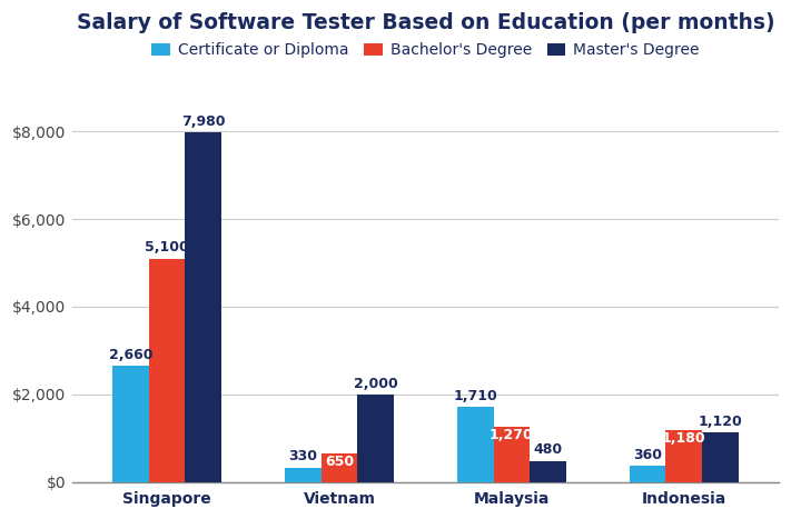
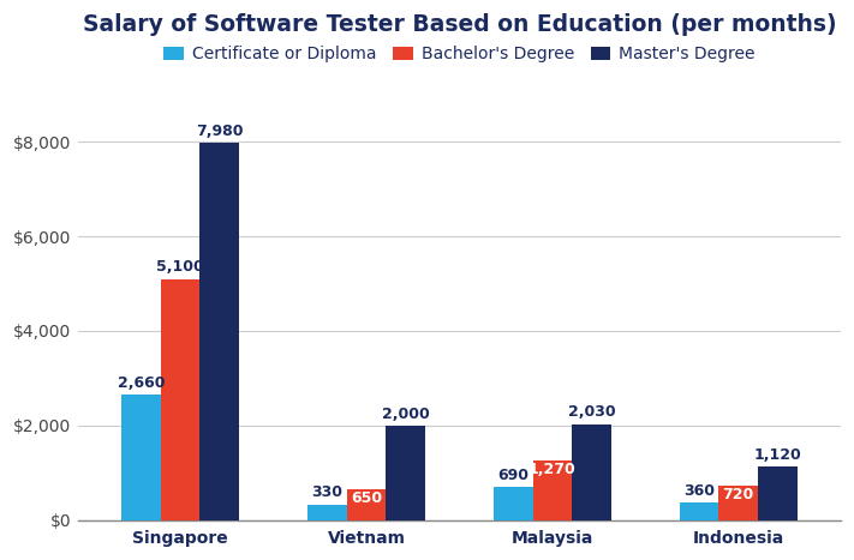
Certificate or Diploma/Malaysia: 1,710 -> 690
Master's Degree/Malaysia: 480 -> 2,030
Bachelor's Degree/Indonesia: 1,180 -> 720
